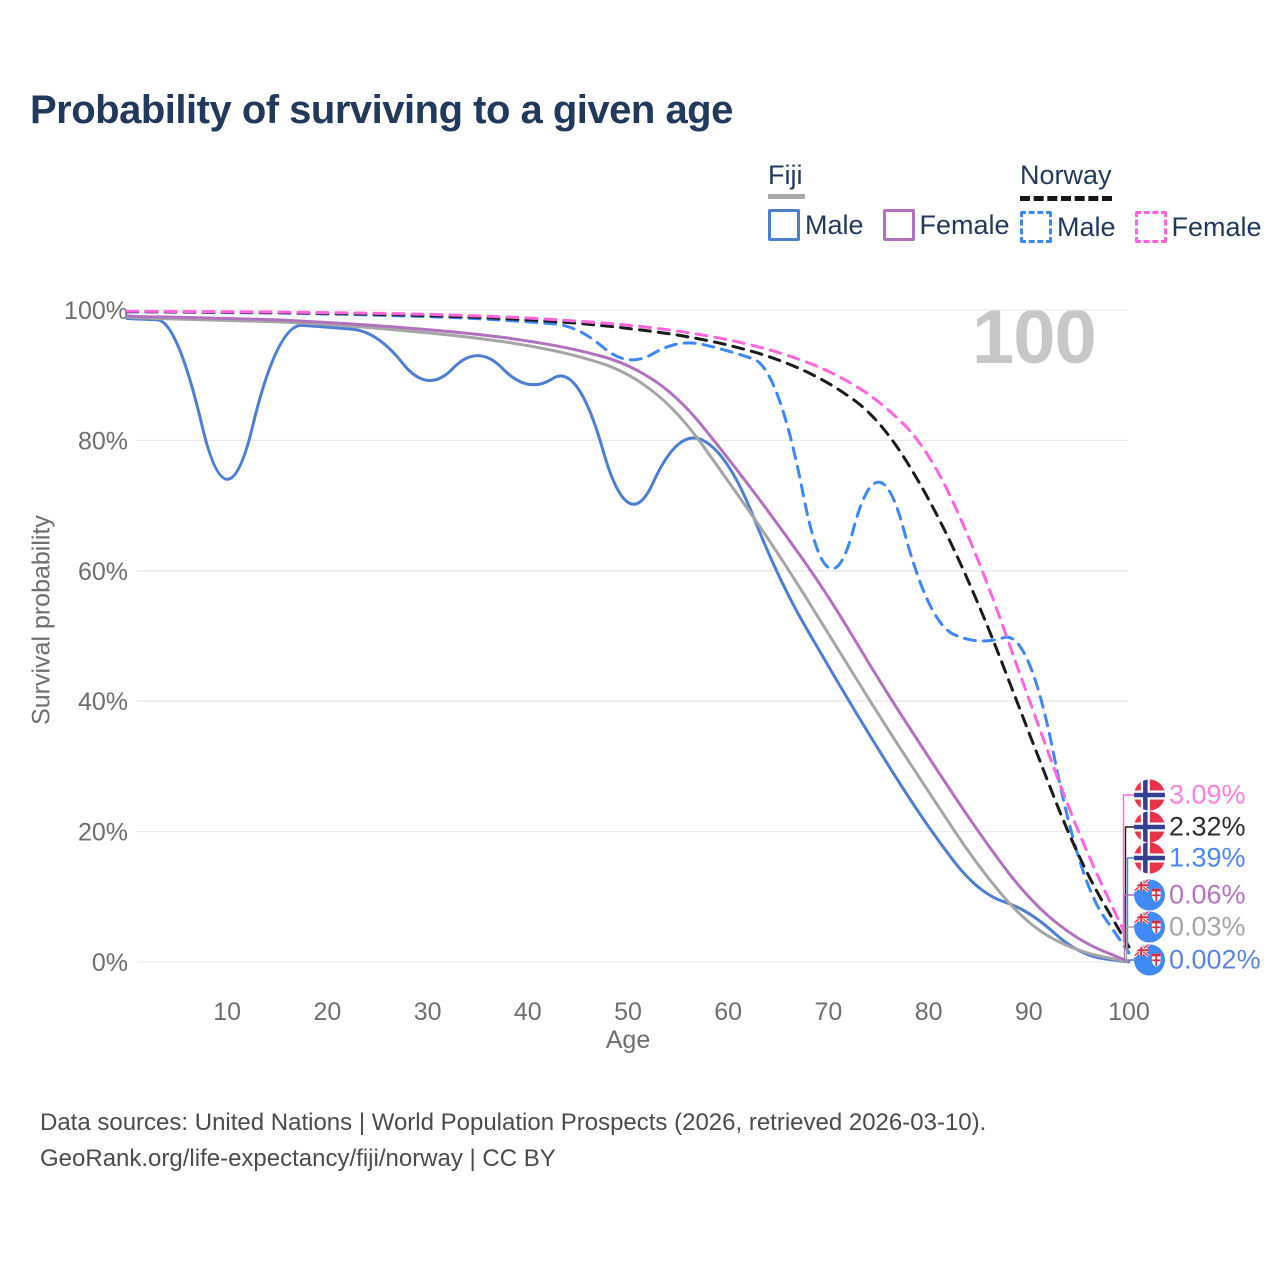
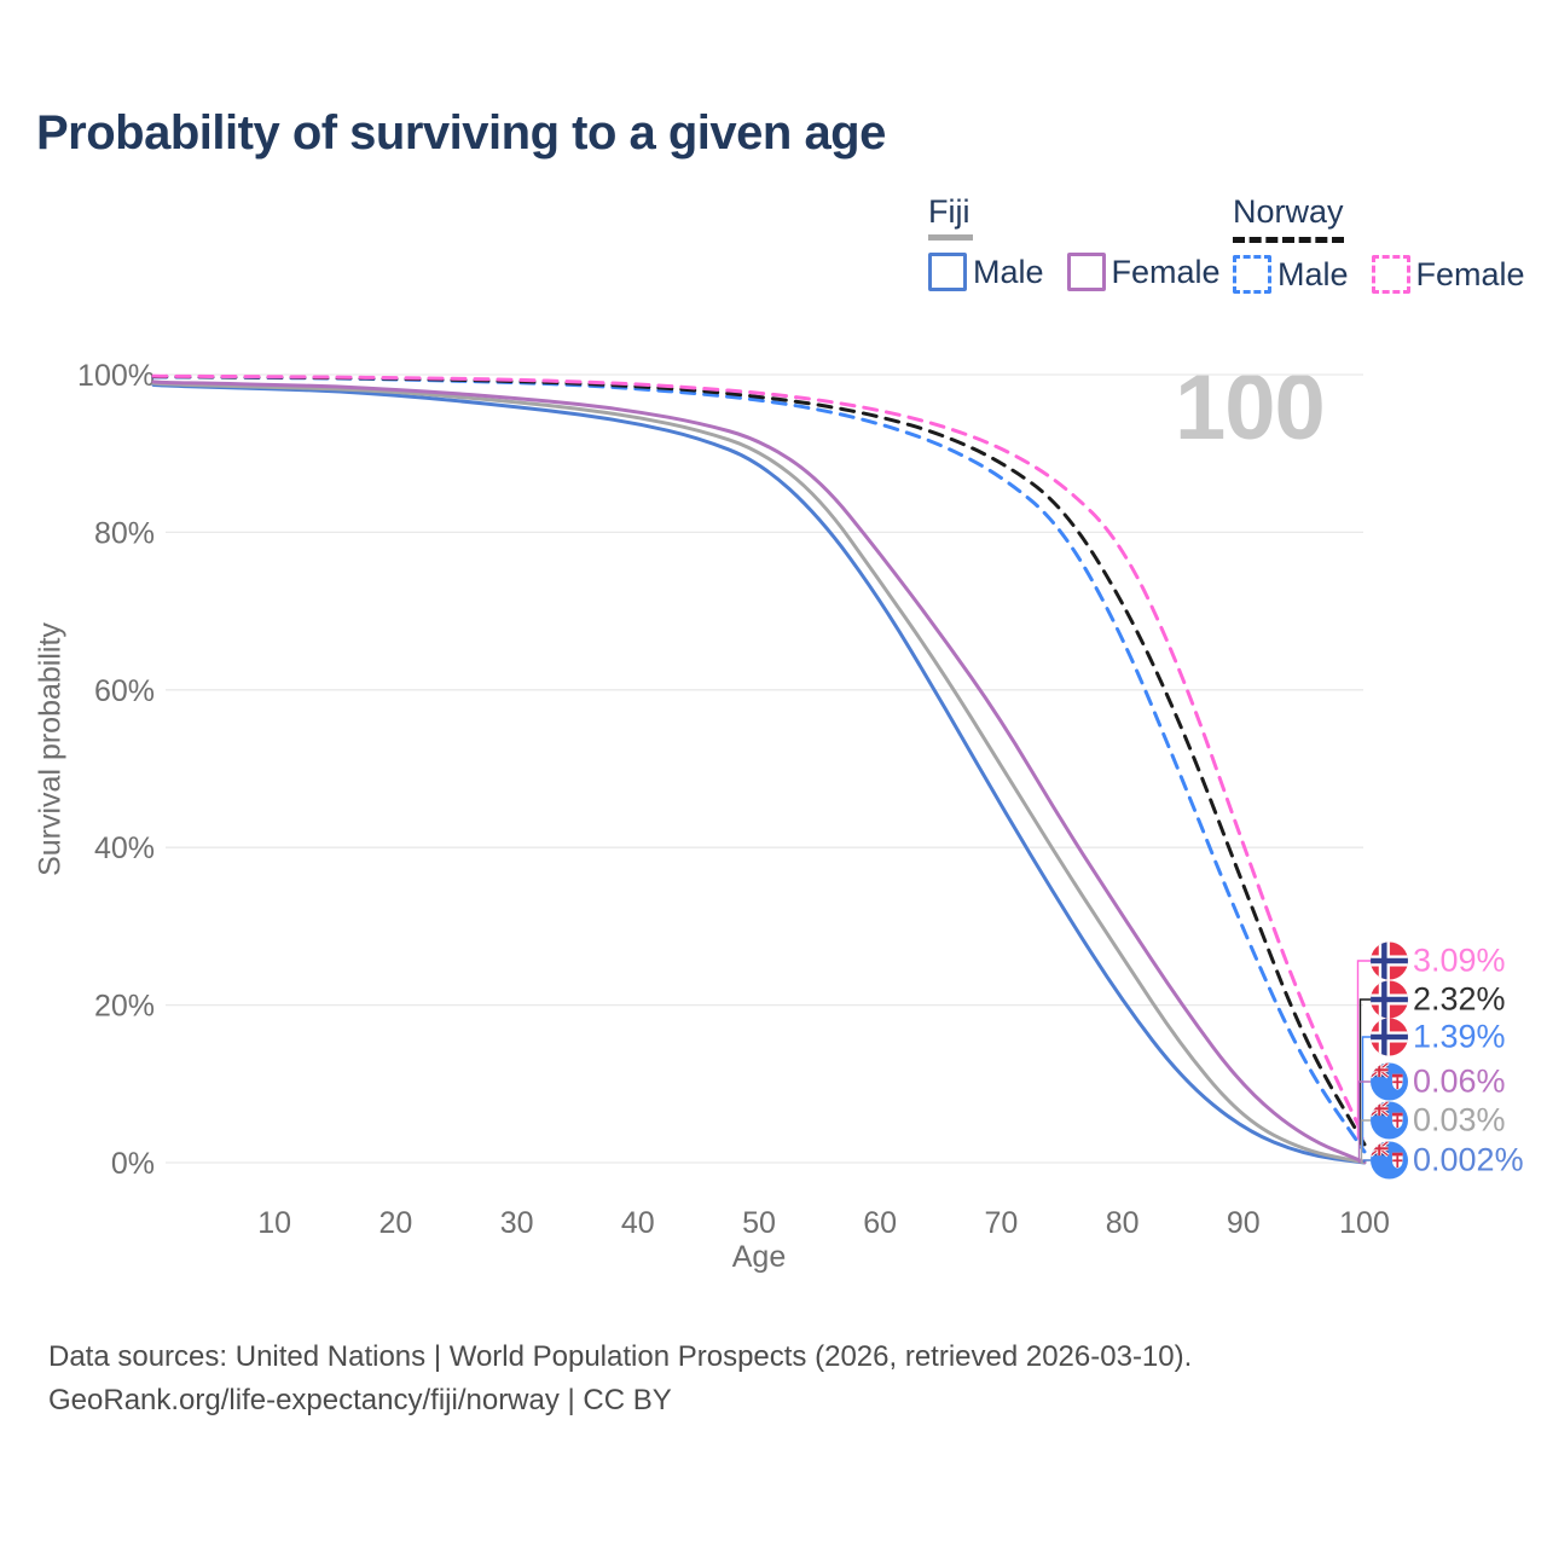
Fiji Male/10: 66% -> 98%
Fiji Male/30: 87% -> 96%
Fiji Male/40: 87% -> 94%
Fiji Male/50: 65% -> 89%
Norway Male/50: 91% -> 97%
Fiji Male/60: 78% -> 72%
Norway Male/70: 52% -> 87%
Norway Male/80: 52% -> 67%
Fiji Male/90: 8% -> 4%
Norway Male/90: 51% -> 29%
